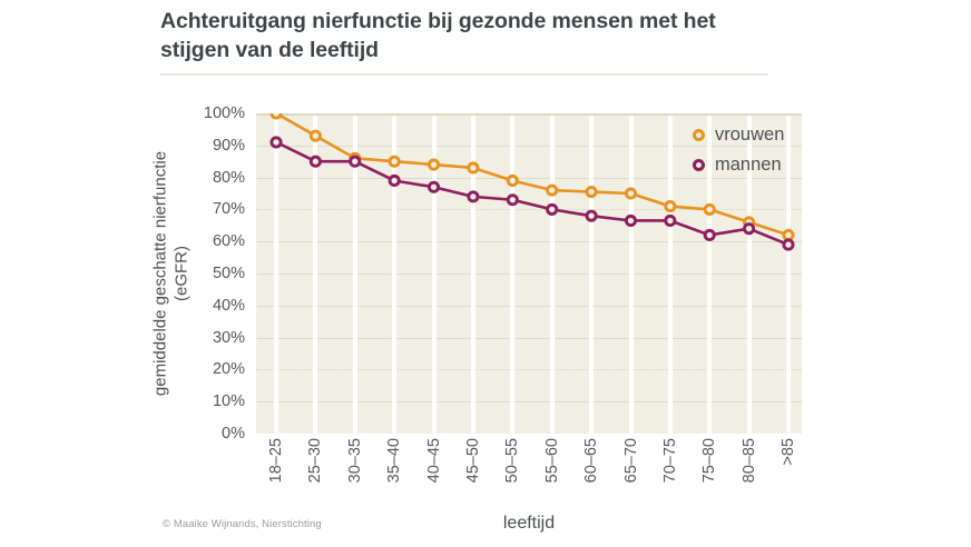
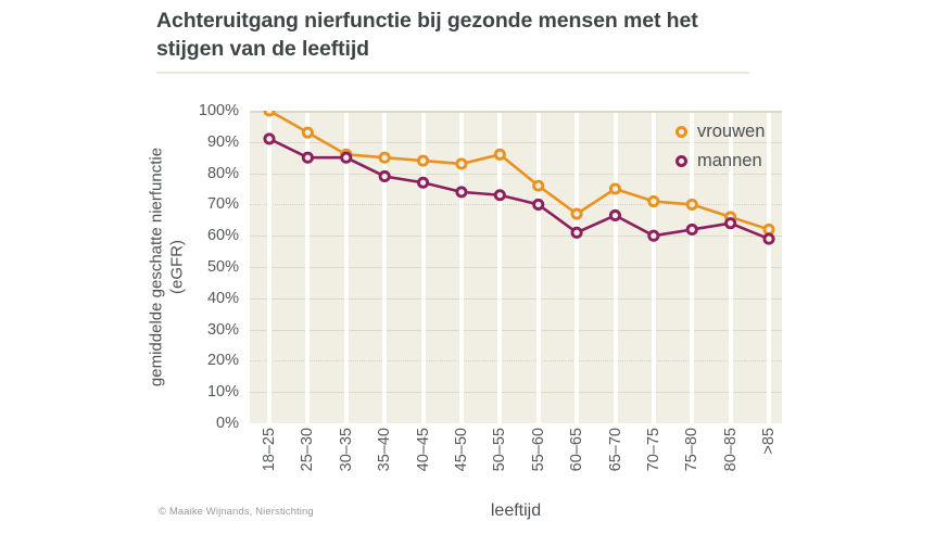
vrouwen/50–55: 79% -> 86%
vrouwen/60–65: 76% -> 67%
mannen/60–65: 68% -> 61%
mannen/70–75: 66% -> 60%
